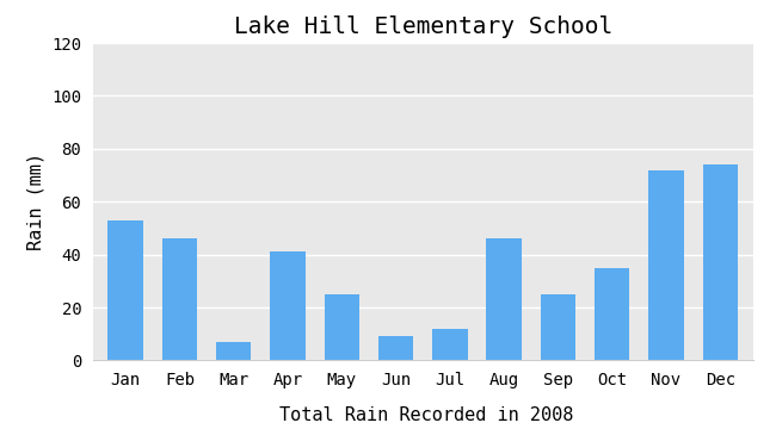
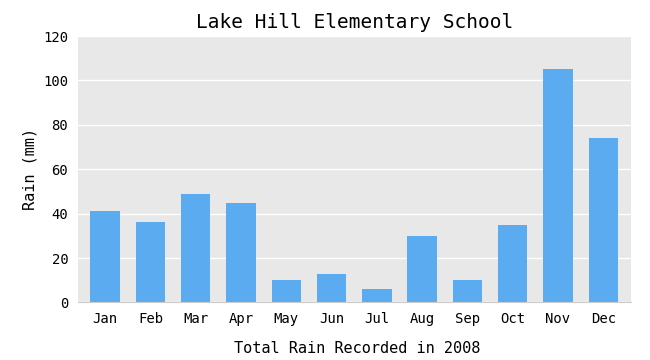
Jan: 53 -> 41
Feb: 46 -> 36
Mar: 7 -> 49
Apr: 41 -> 45
May: 25 -> 10
Jun: 9 -> 13
Jul: 12 -> 6
Aug: 46 -> 30
Sep: 25 -> 10
Nov: 72 -> 105
